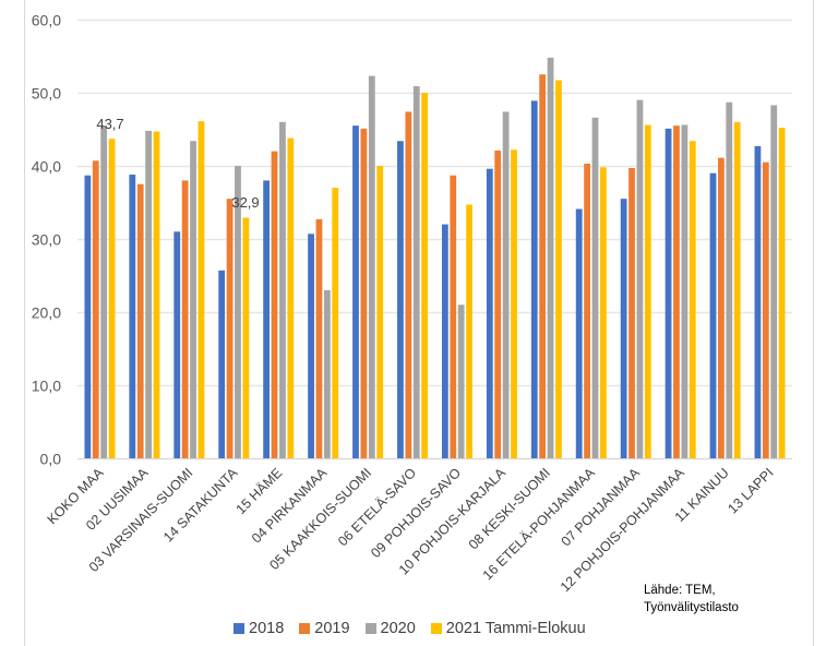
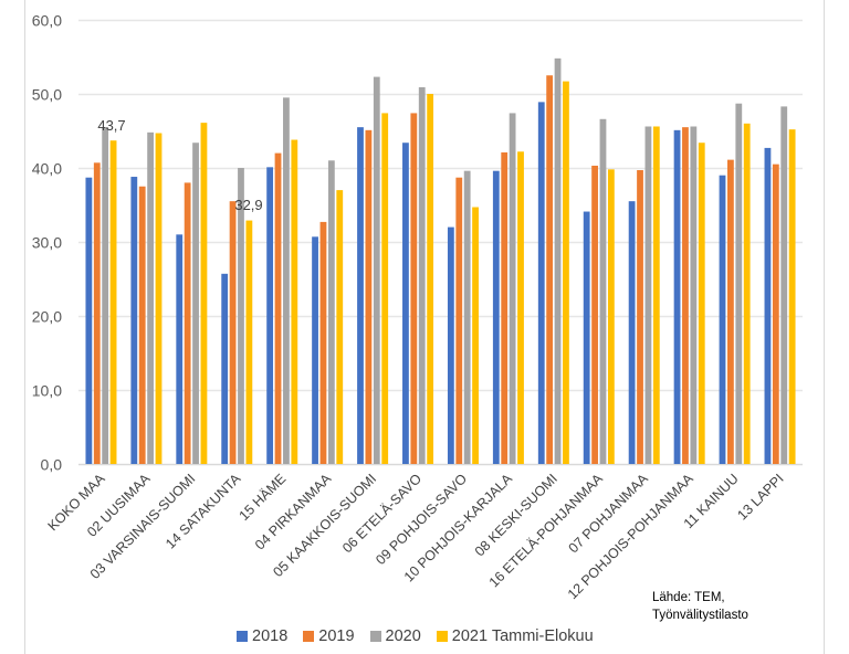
2018/15 HÄME: 38 -> 40
2020/15 HÄME: 46 -> 50
2020/04 PIRKANMAA: 23 -> 41
2021 Tammi-Elokuu/05 KAAKKOIS-SUOMI: 40 -> 47
2020/09 POHJOIS-SAVO: 21 -> 40
2020/07 POHJANMAA: 49 -> 46
